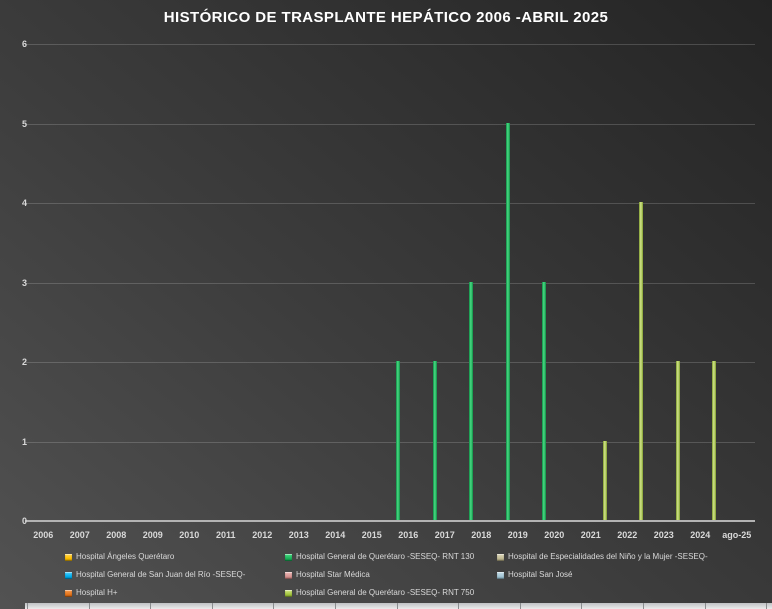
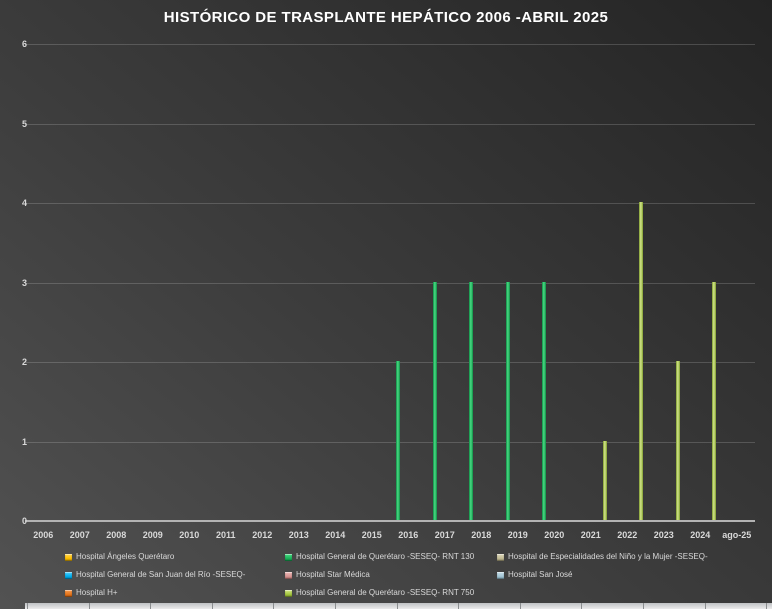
Hospital General de Querétaro -SESEQ- RNT 130/2017: 2 -> 3
Hospital General de Querétaro -SESEQ- RNT 130/2019: 5 -> 3
Hospital General de Querétaro -SESEQ- RNT 750/2024: 2 -> 3
